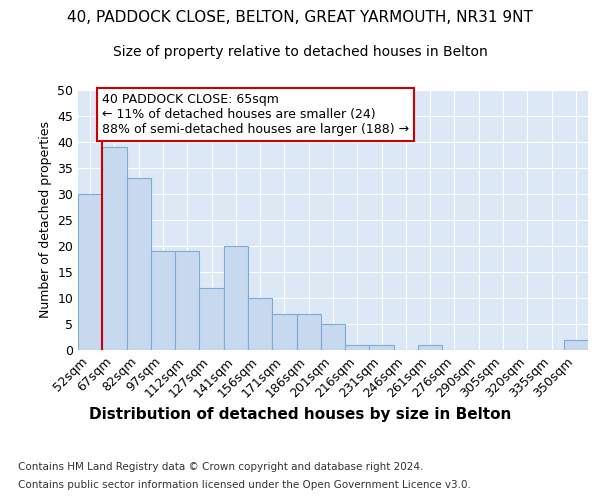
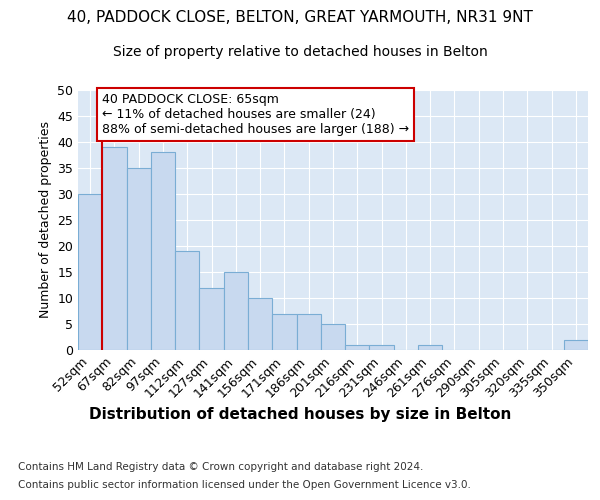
82sqm: 33 -> 35
97sqm: 19 -> 38
141sqm: 20 -> 15
